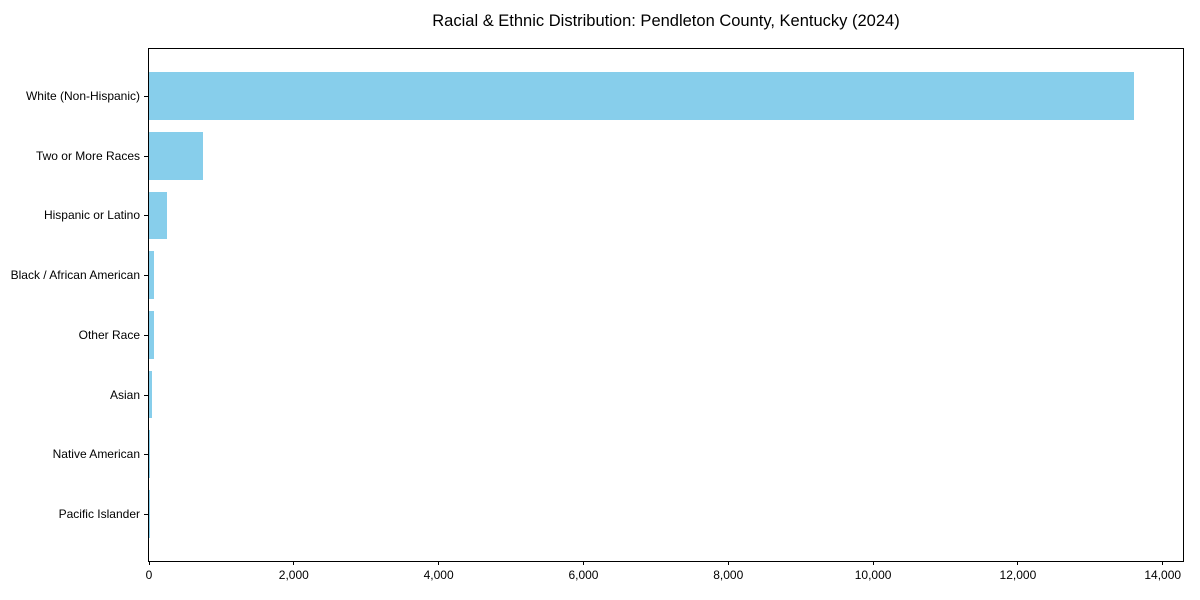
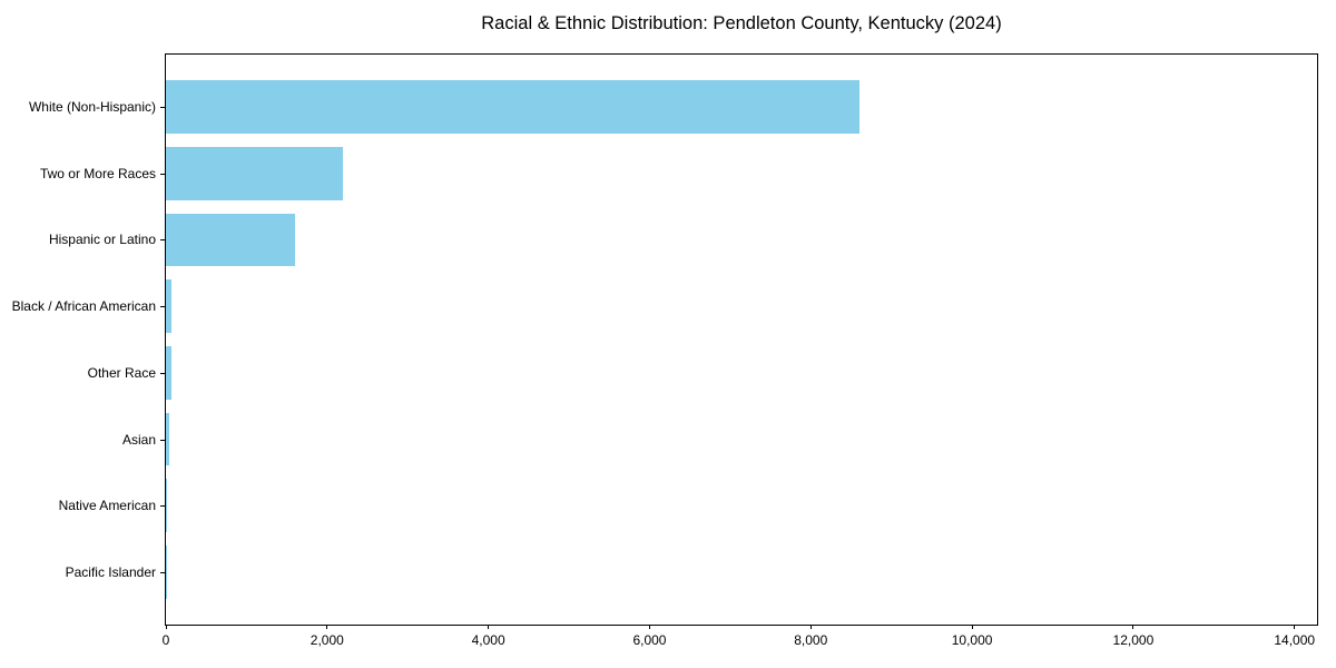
White (Non-Hispanic): 13600 -> 8600
Two or More Races: 700 -> 2200
Hispanic or Latino: 200 -> 1600
